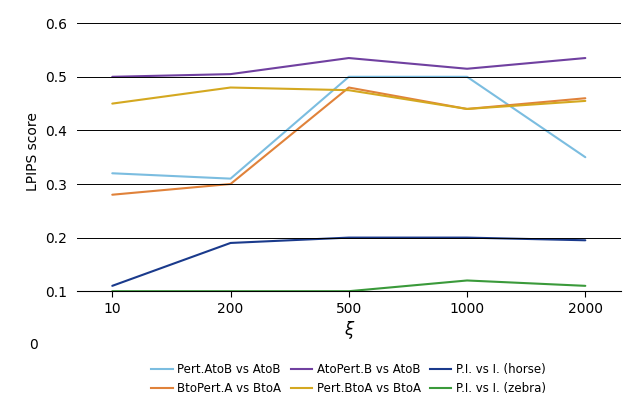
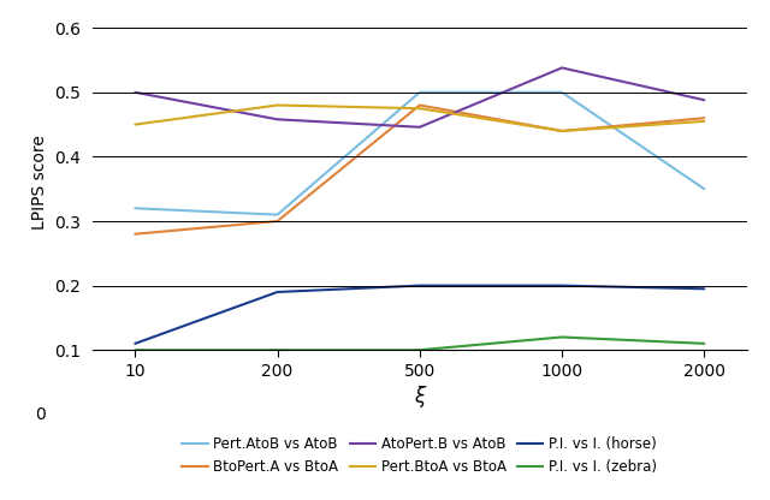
AtoPert.B vs AtoB/200: 0.505 -> 0.458
AtoPert.B vs AtoB/500: 0.535 -> 0.446
AtoPert.B vs AtoB/1000: 0.515 -> 0.538
AtoPert.B vs AtoB/2000: 0.535 -> 0.488
